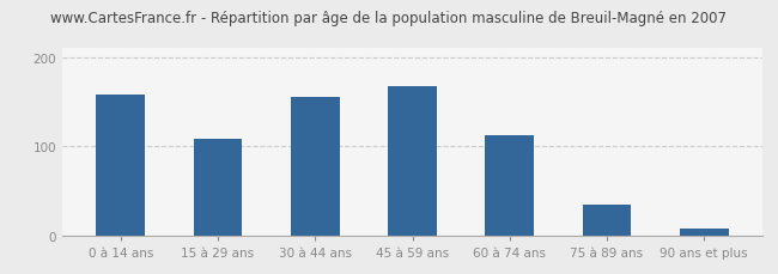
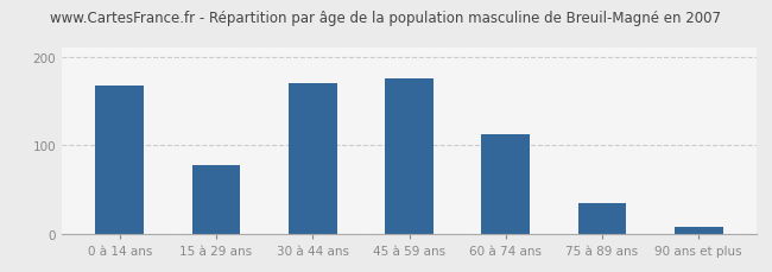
0 à 14 ans: 158 -> 168
15 à 29 ans: 108 -> 78
30 à 44 ans: 155 -> 170
45 à 59 ans: 168 -> 176
